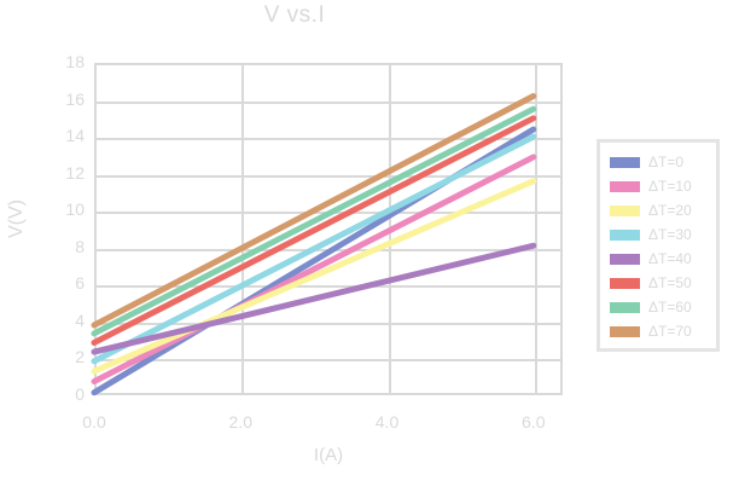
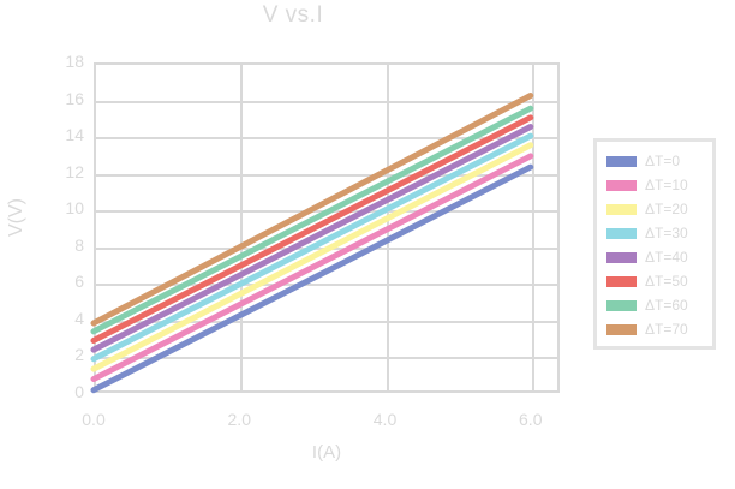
ΔT=0/6: 14.4 -> 12.3
ΔT=20/6: 11.6 -> 13.5
ΔT=40/6: 8.1 -> 14.5
